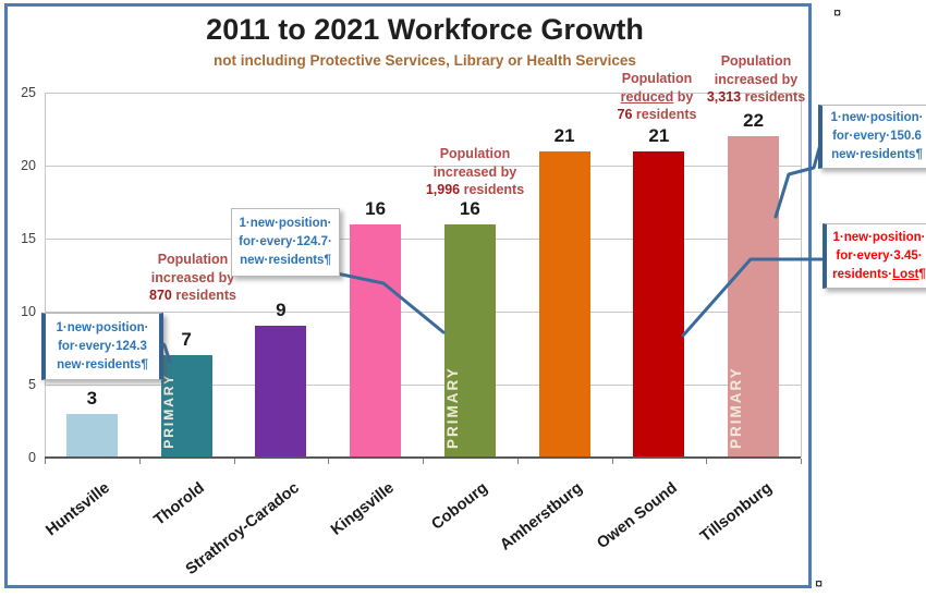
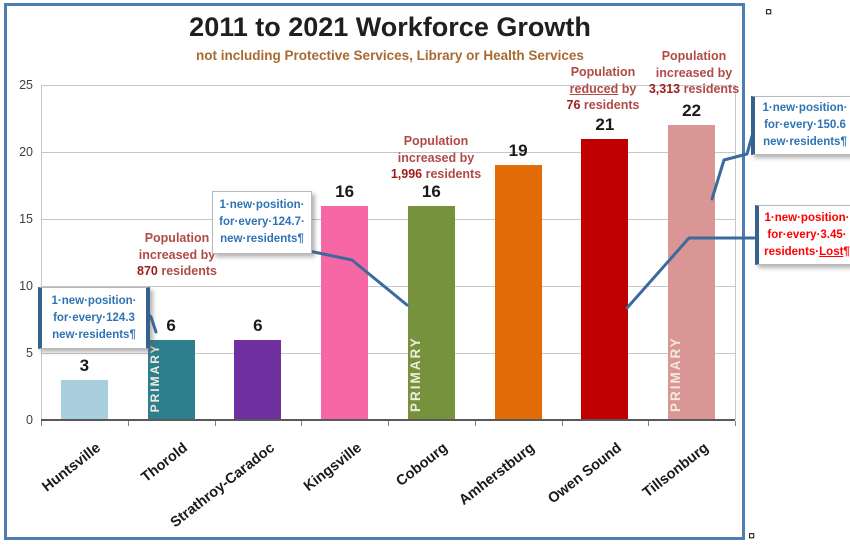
Thorold: 7 -> 6
Strathroy-Caradoc: 9 -> 6
Amherstburg: 21 -> 19
